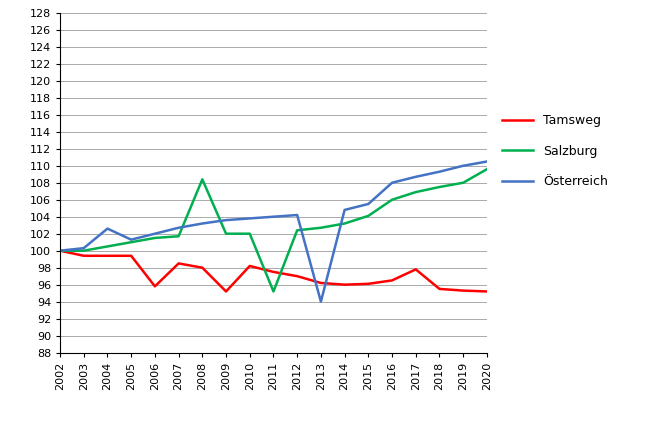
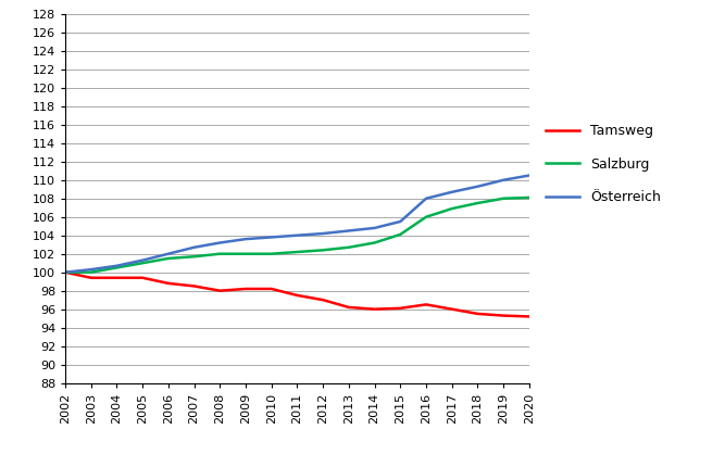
Österreich/2004: 102.6 -> 100.7
Tamsweg/2006: 95.8 -> 98.8
Salzburg/2008: 108.4 -> 102.0
Tamsweg/2009: 95.2 -> 98.2
Salzburg/2011: 95.2 -> 102.2
Österreich/2013: 94.0 -> 104.5
Tamsweg/2017: 97.8 -> 96.0
Salzburg/2020: 109.6 -> 108.1
